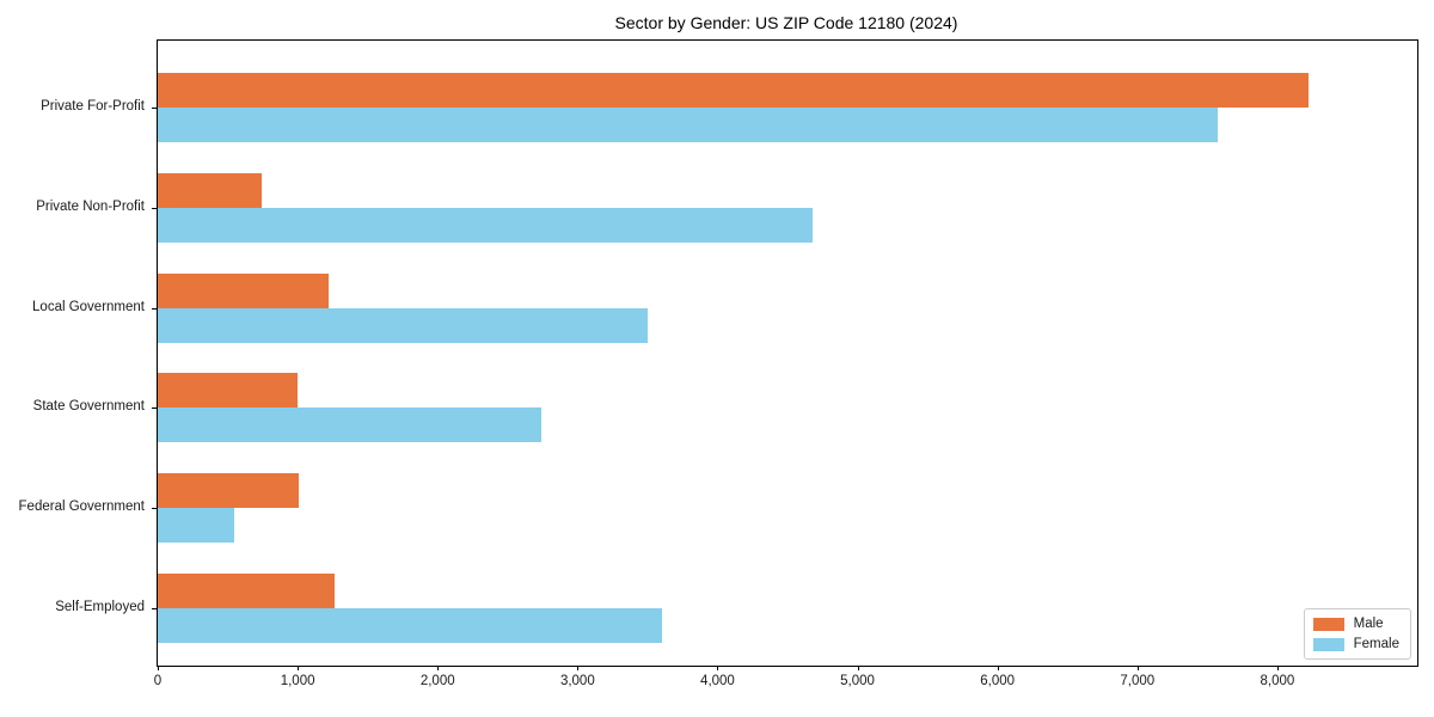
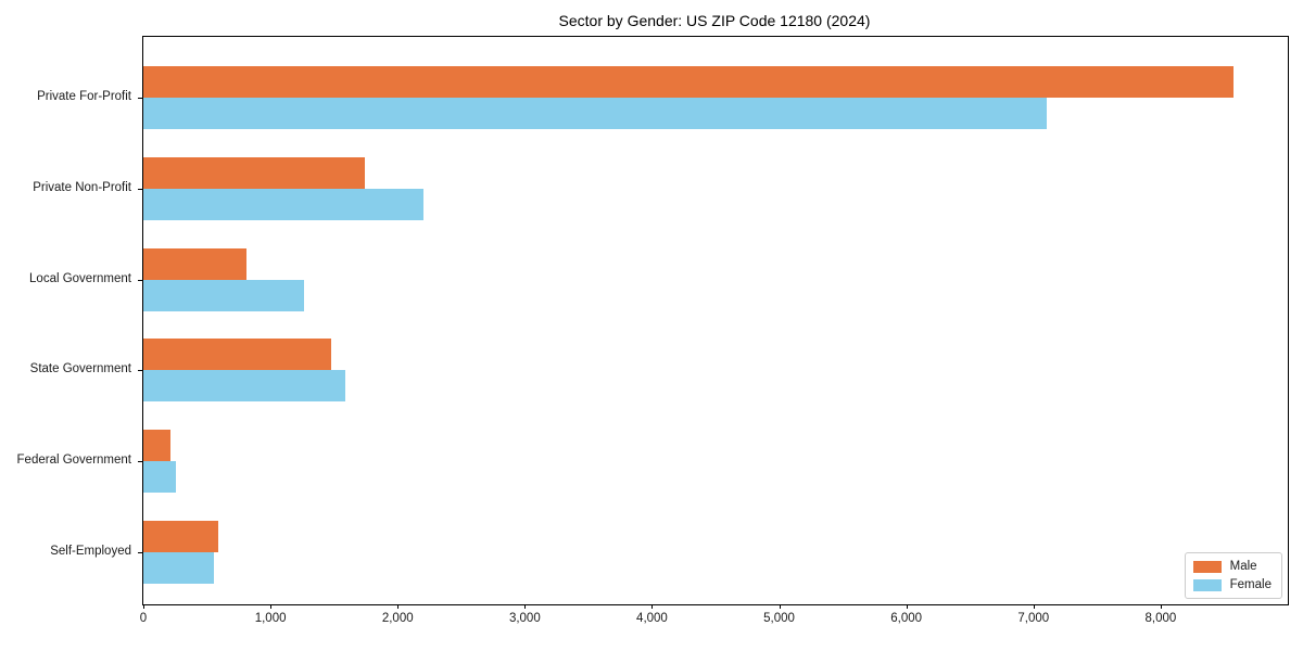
Male/Private For-Profit: 8220 -> 8570
Female/Private For-Profit: 7570 -> 7100
Male/Private Non-Profit: 740 -> 1740
Female/Private Non-Profit: 4680 -> 2200
Male/Local Government: 1220 -> 810
Female/Local Government: 3500 -> 1260
Male/State Government: 1000 -> 1480
Female/State Government: 2740 -> 1590
Male/Federal Government: 1010 -> 220
Female/Federal Government: 550 -> 260
Male/Self-Employed: 1260 -> 590
Female/Self-Employed: 3600 -> 560
